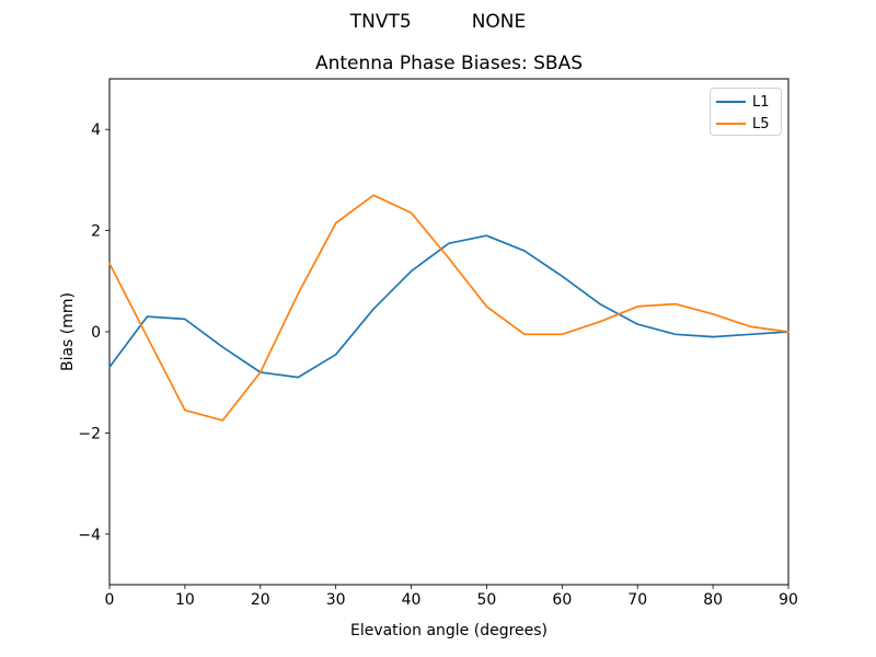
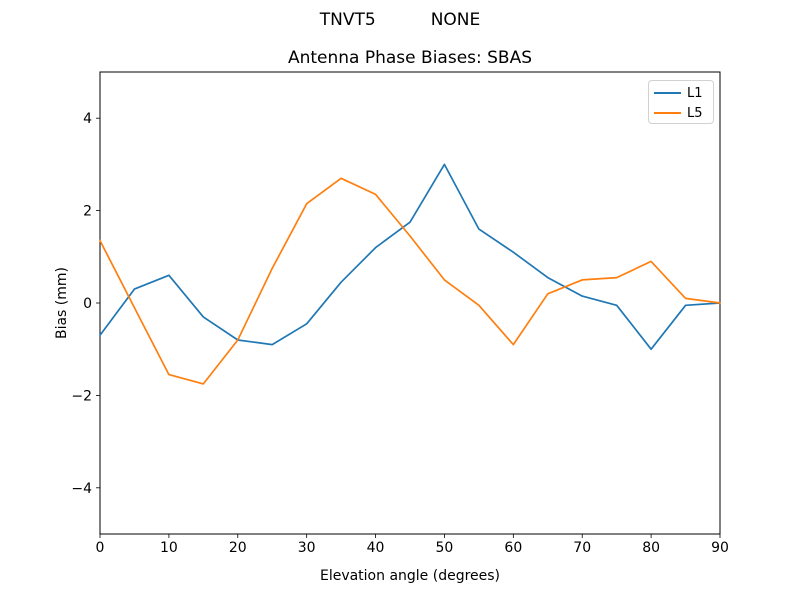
L1/10: 0.2 -> 0.6
L1/50: 1.9 -> 3.0
L5/60: -0.1 -> -0.9
L1/80: -0.1 -> -1.0
L5/80: 0.3 -> 0.9
